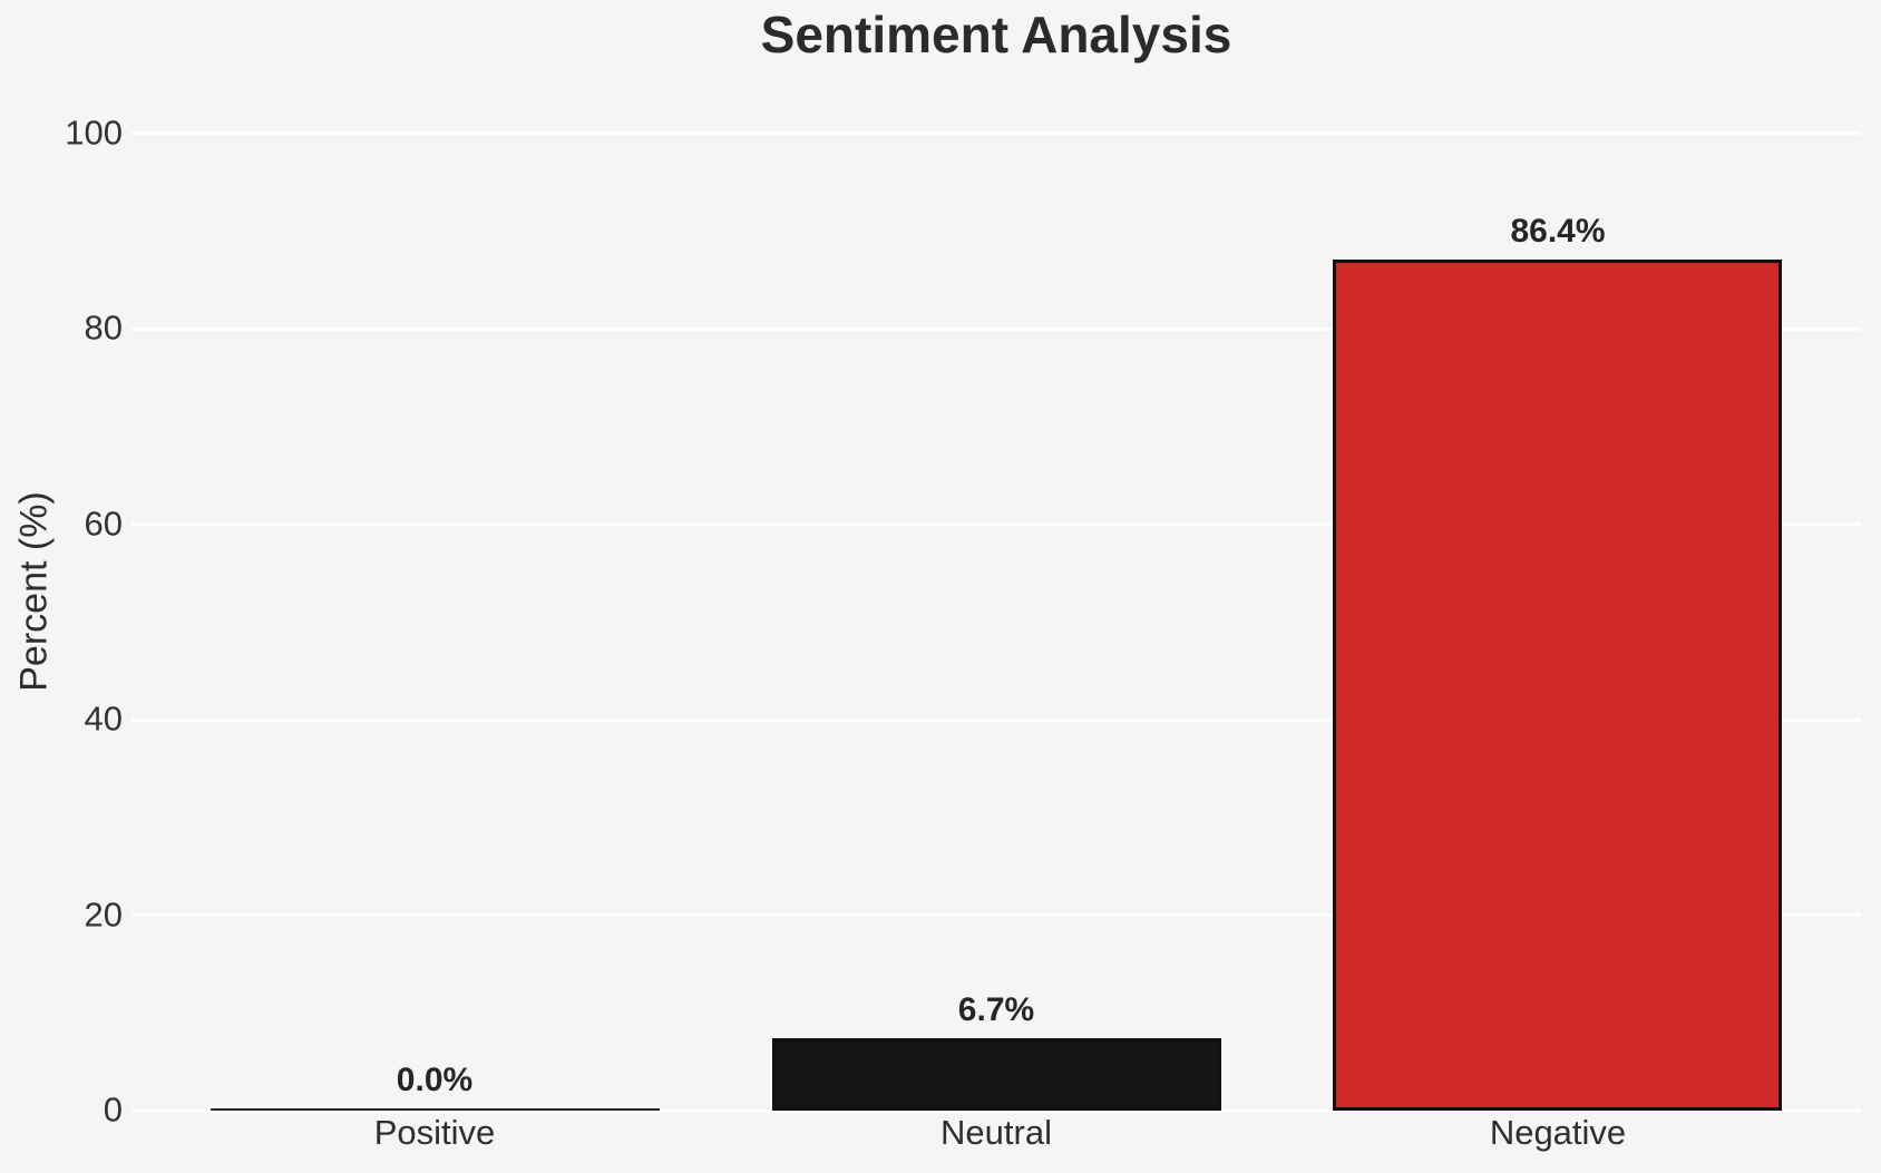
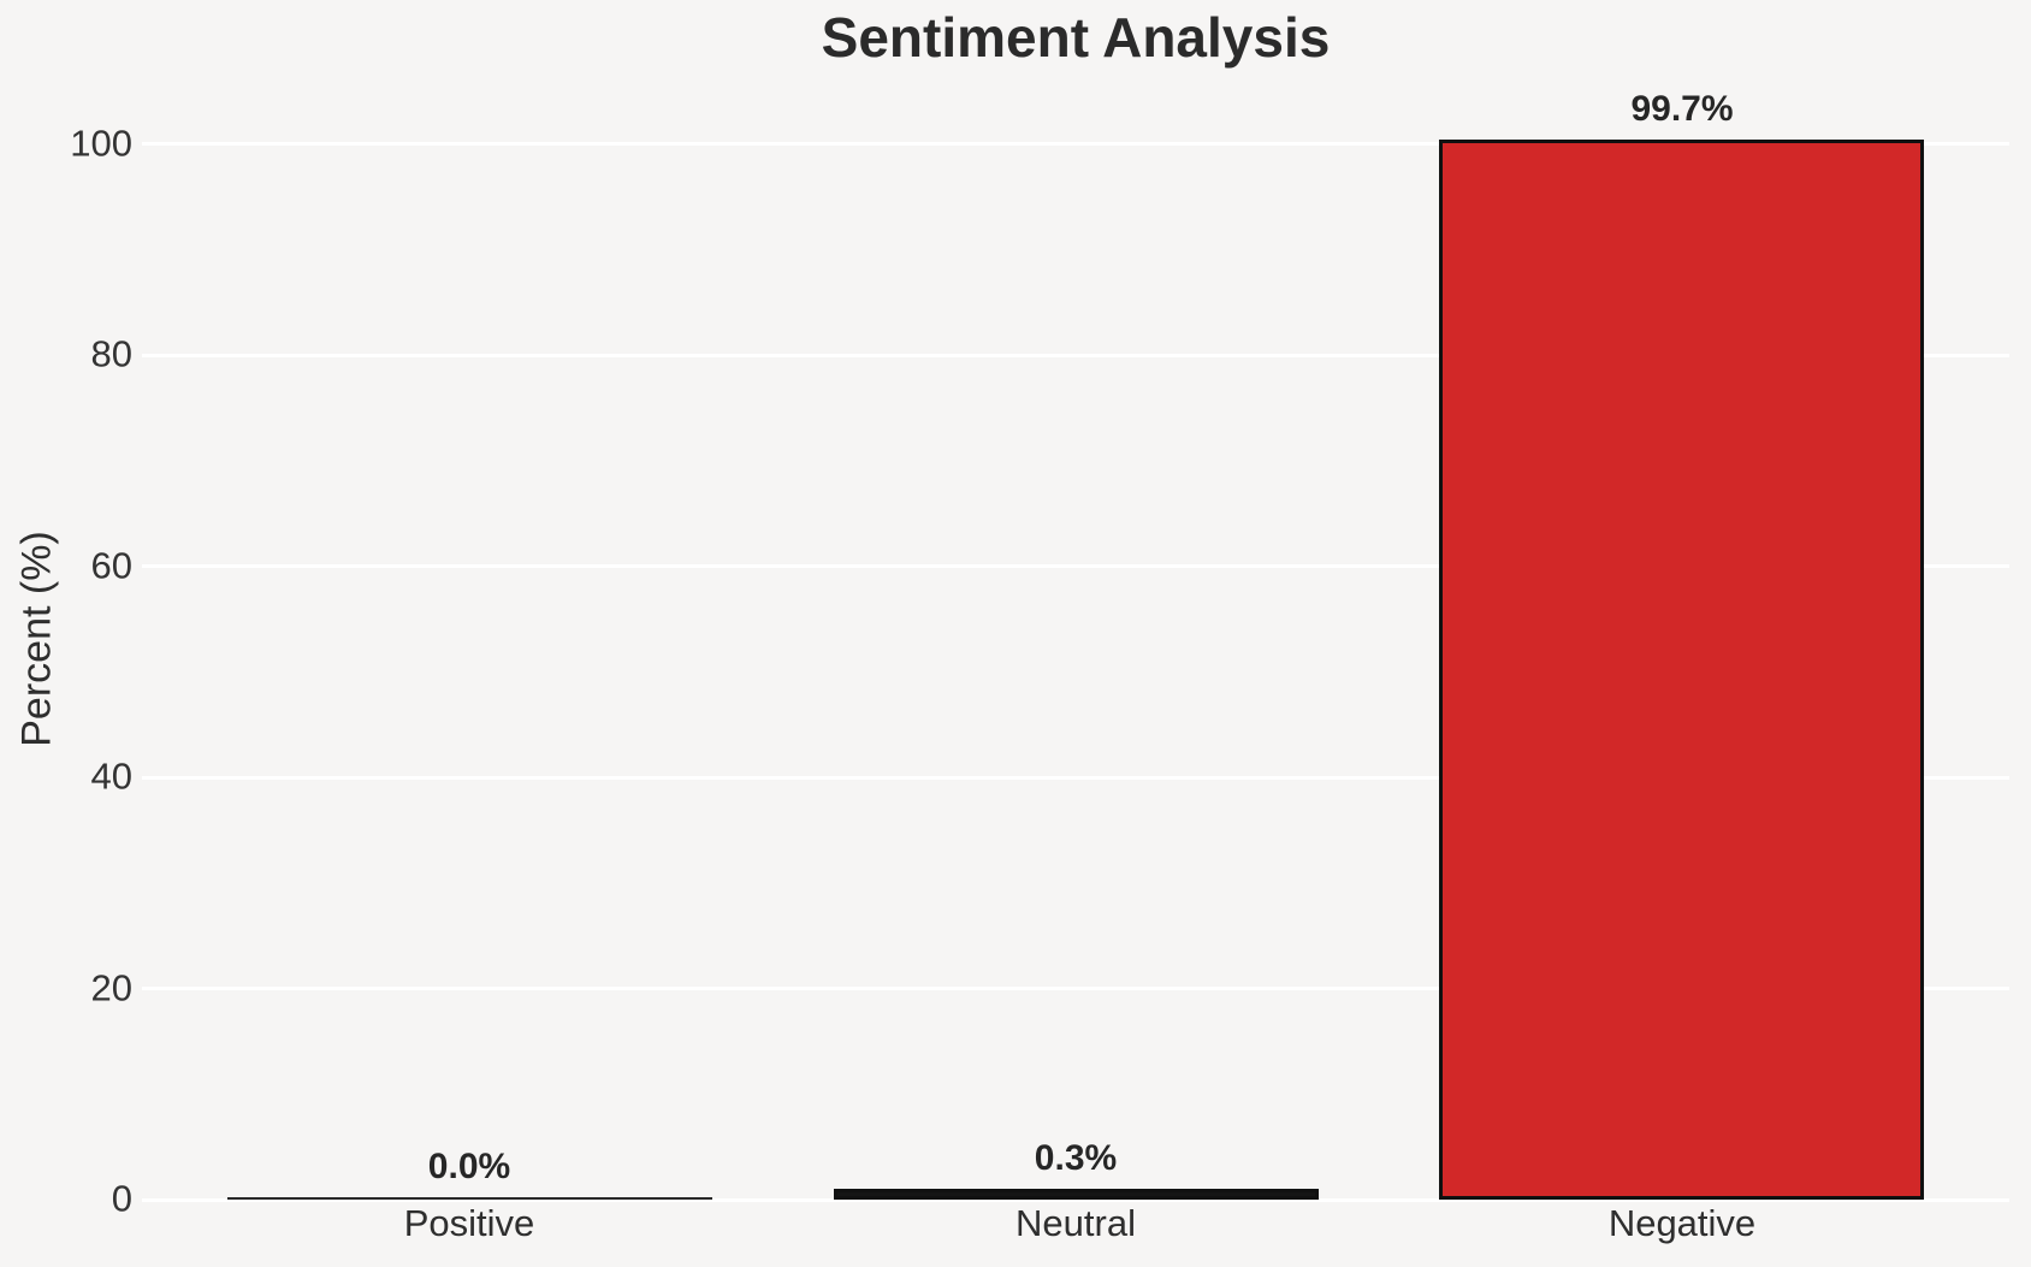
Neutral: 6.7% -> 0.3%
Negative: 86.4% -> 99.7%
